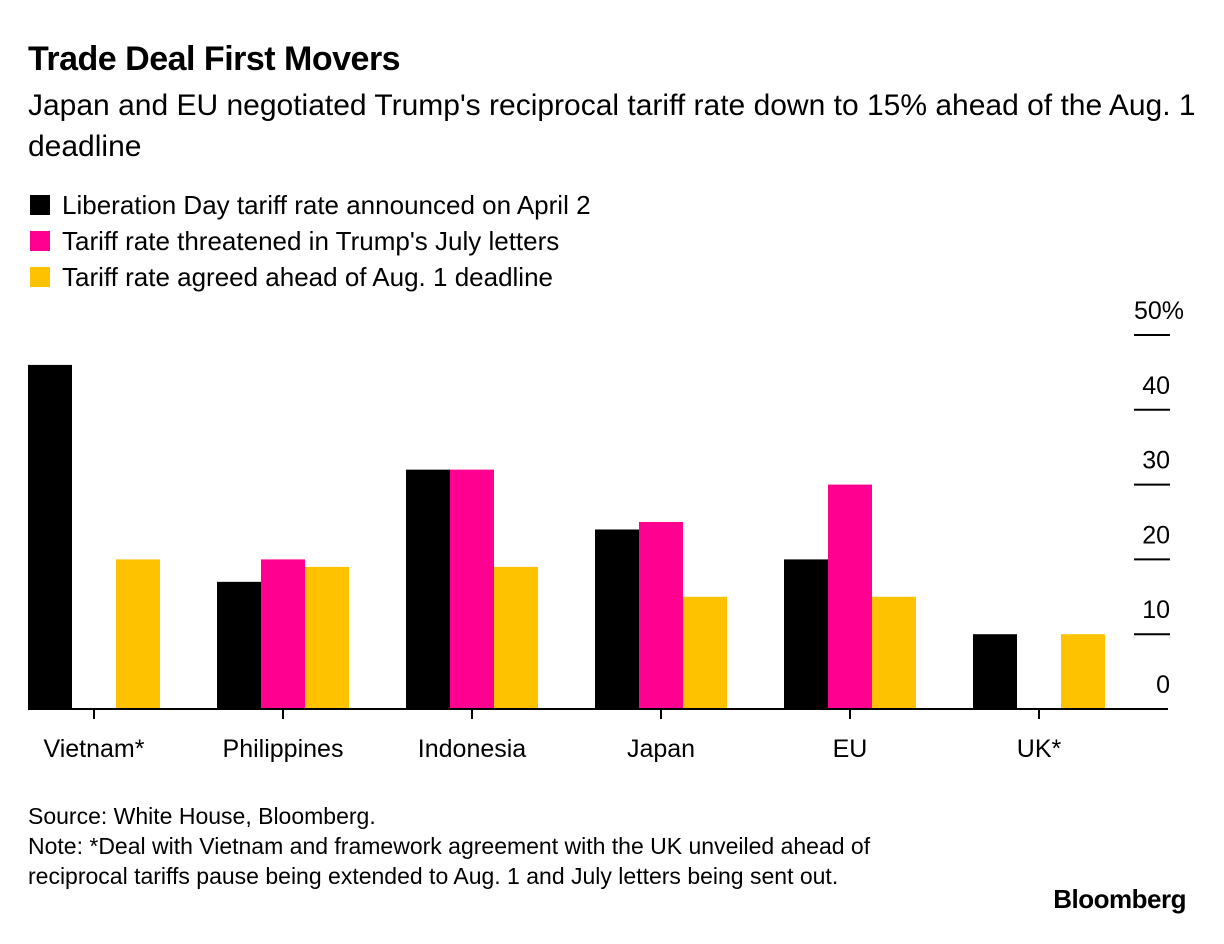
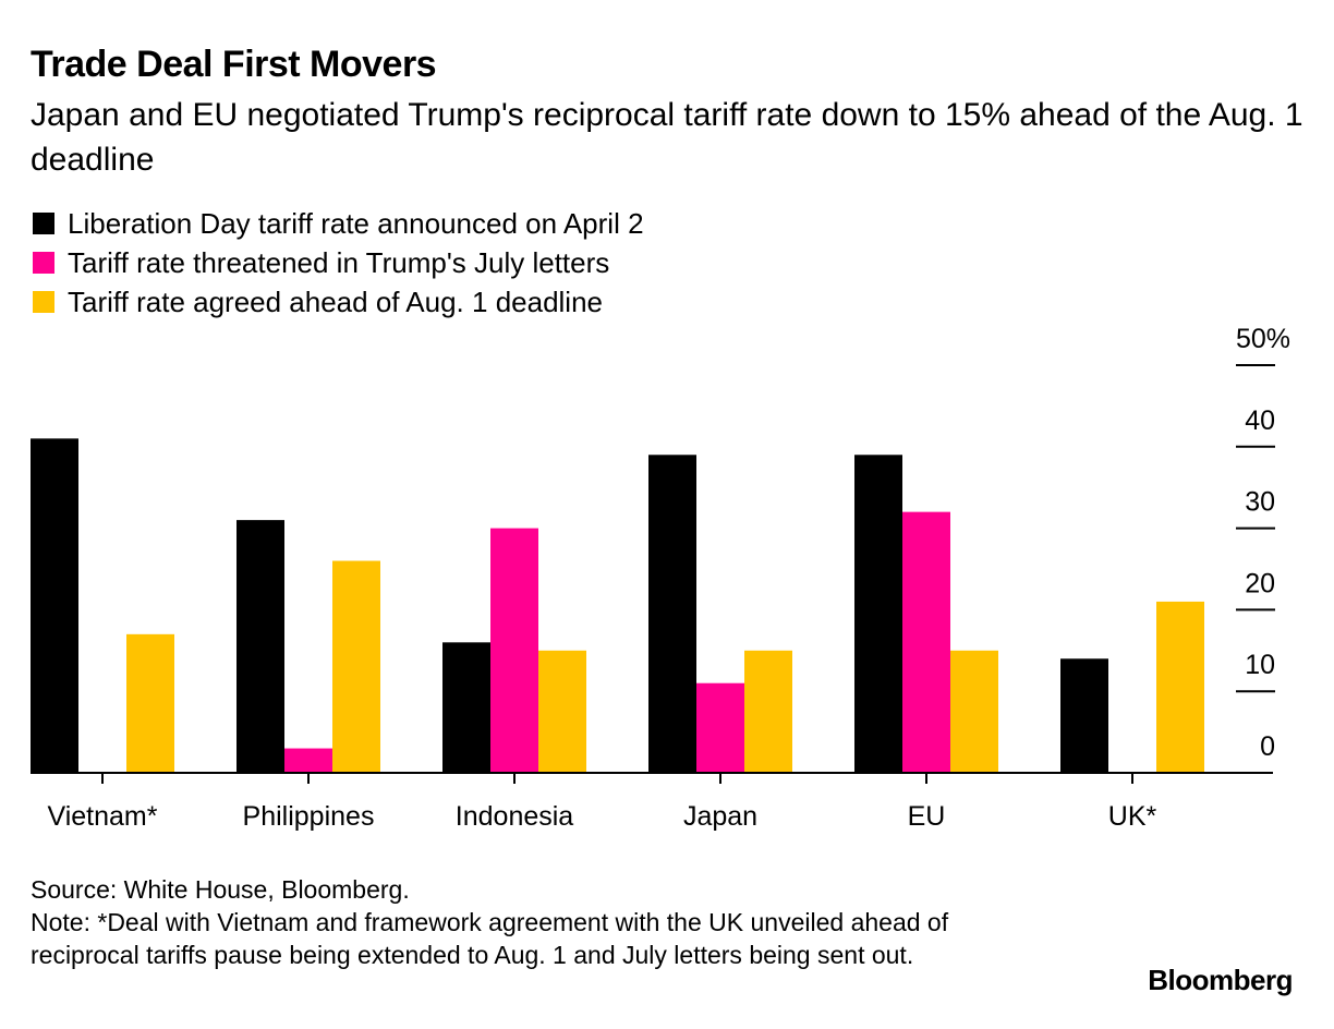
Liberation Day tariff rate announced on April 2/Vietnam*: 46 -> 41
Tariff rate agreed ahead of Aug. 1 deadline/Vietnam*: 20 -> 17
Liberation Day tariff rate announced on April 2/Philippines: 17 -> 31
Tariff rate threatened in Trump's July letters/Philippines: 20 -> 3
Tariff rate agreed ahead of Aug. 1 deadline/Philippines: 19 -> 26
Liberation Day tariff rate announced on April 2/Indonesia: 32 -> 16
Tariff rate threatened in Trump's July letters/Indonesia: 32 -> 30
Tariff rate agreed ahead of Aug. 1 deadline/Indonesia: 19 -> 15
Liberation Day tariff rate announced on April 2/Japan: 24 -> 39
Tariff rate threatened in Trump's July letters/Japan: 25 -> 11
Liberation Day tariff rate announced on April 2/EU: 20 -> 39
Tariff rate threatened in Trump's July letters/EU: 30 -> 32
Liberation Day tariff rate announced on April 2/UK*: 10 -> 14
Tariff rate agreed ahead of Aug. 1 deadline/UK*: 10 -> 21
